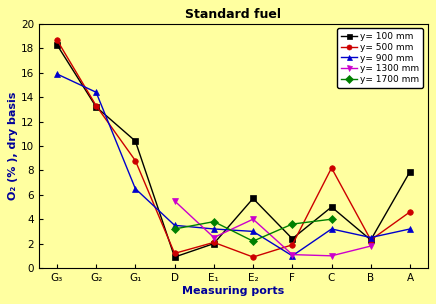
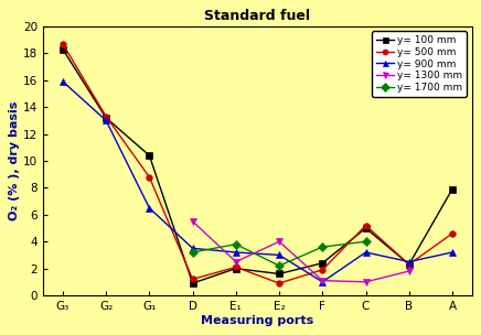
y= 900 mm/G₂: 14.4 -> 13.0
y= 100 mm/E₂: 5.7 -> 1.6
y= 500 mm/C: 8.2 -> 5.2
